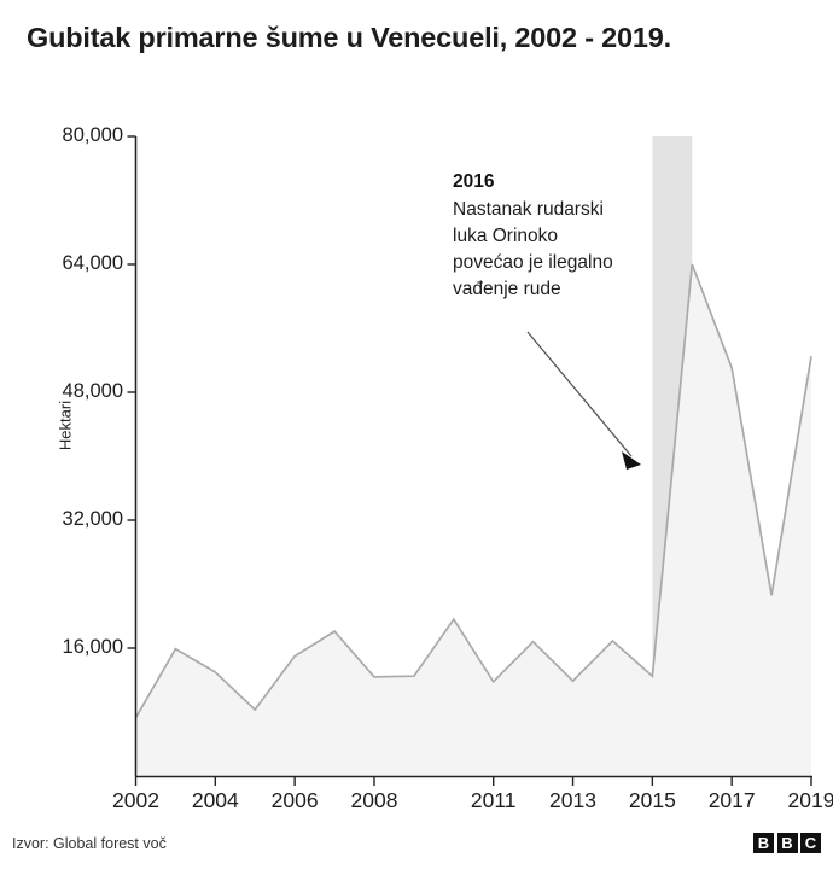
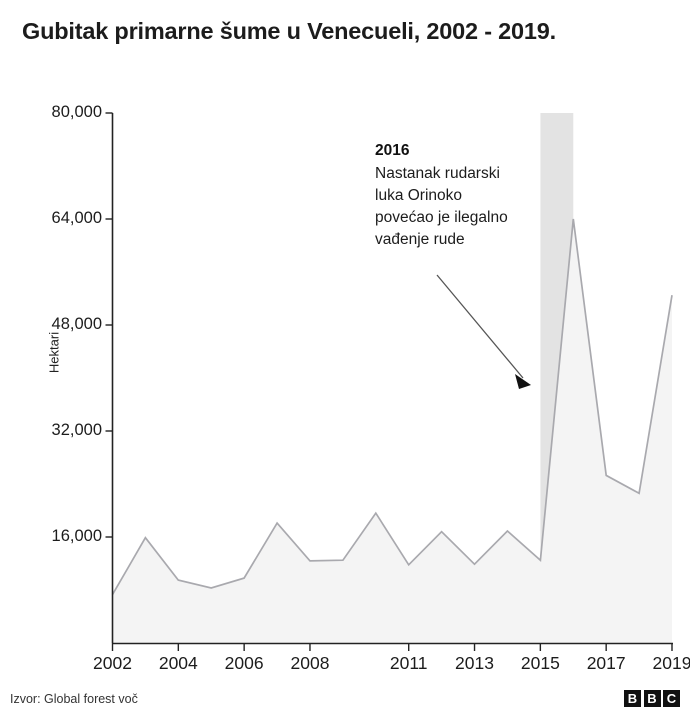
2004: 13000 -> 10000
2006: 15000 -> 10000
2017: 51000 -> 25000
